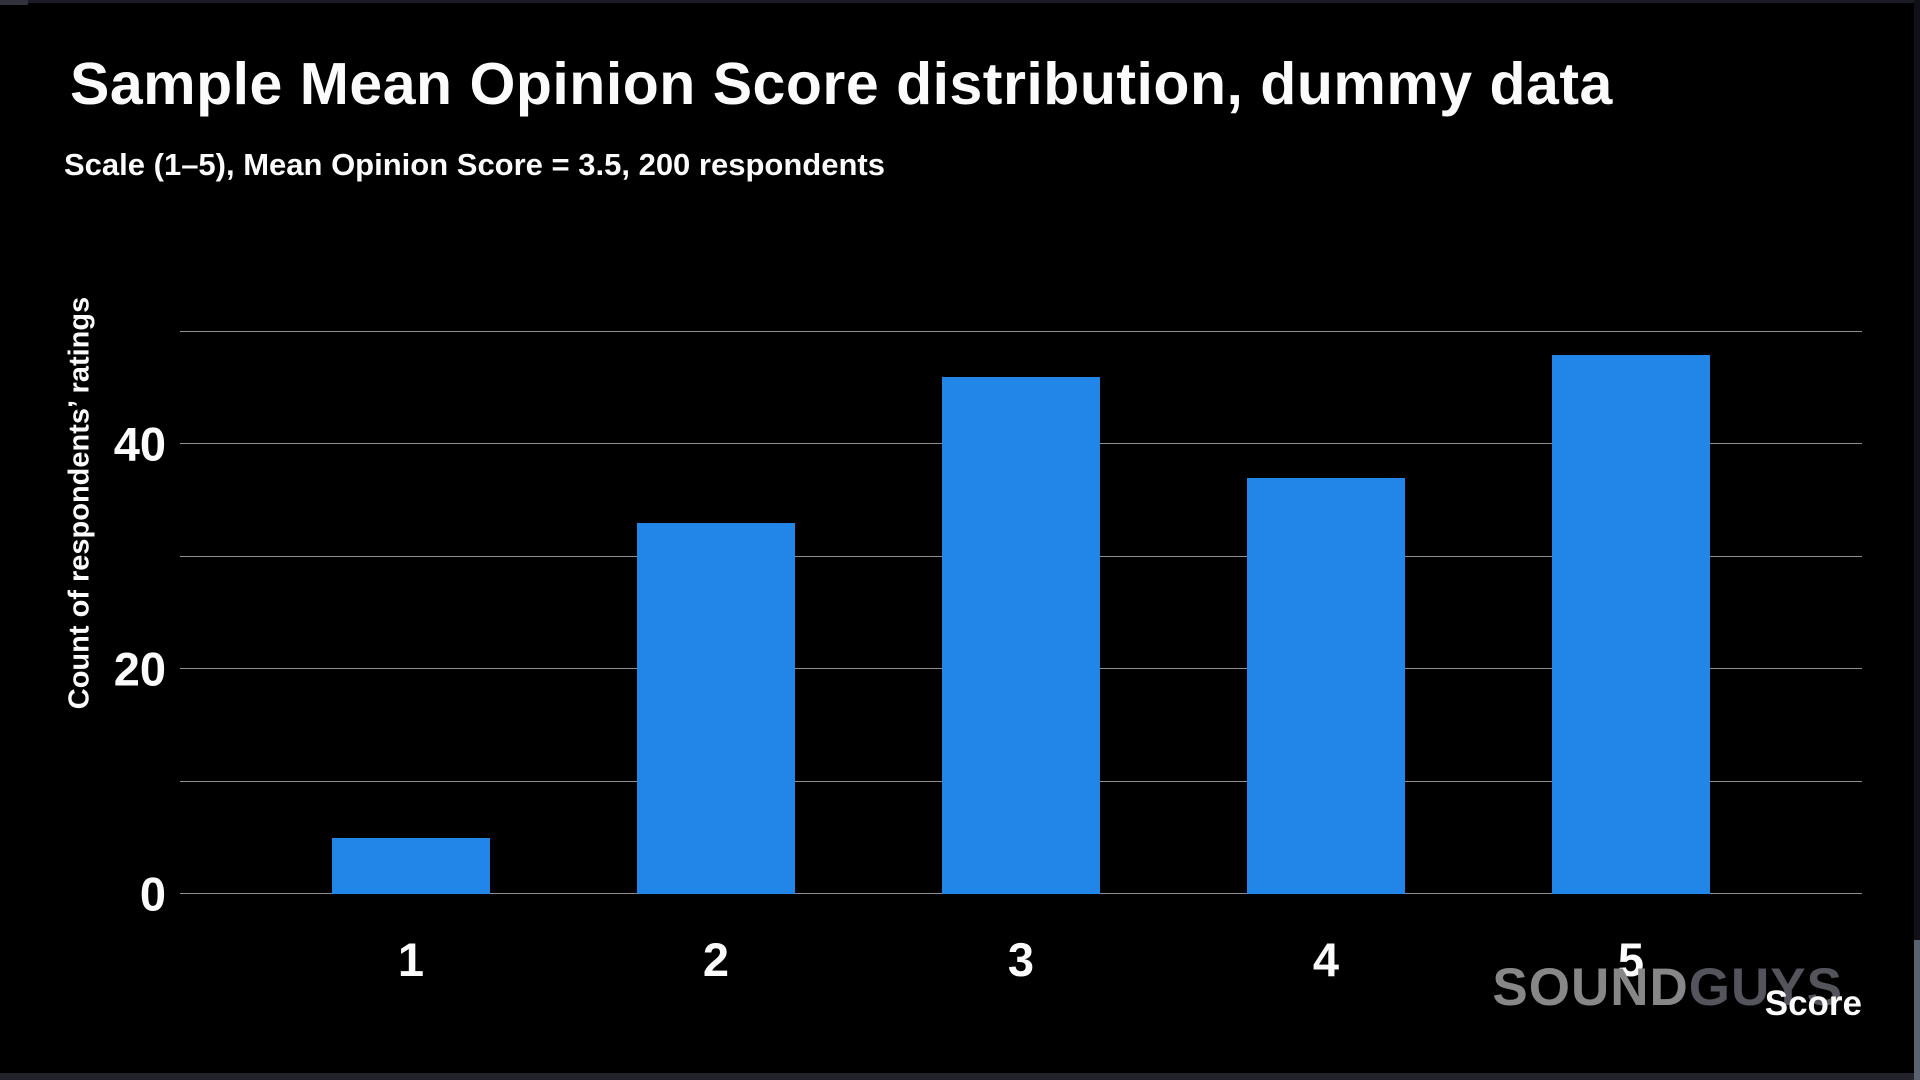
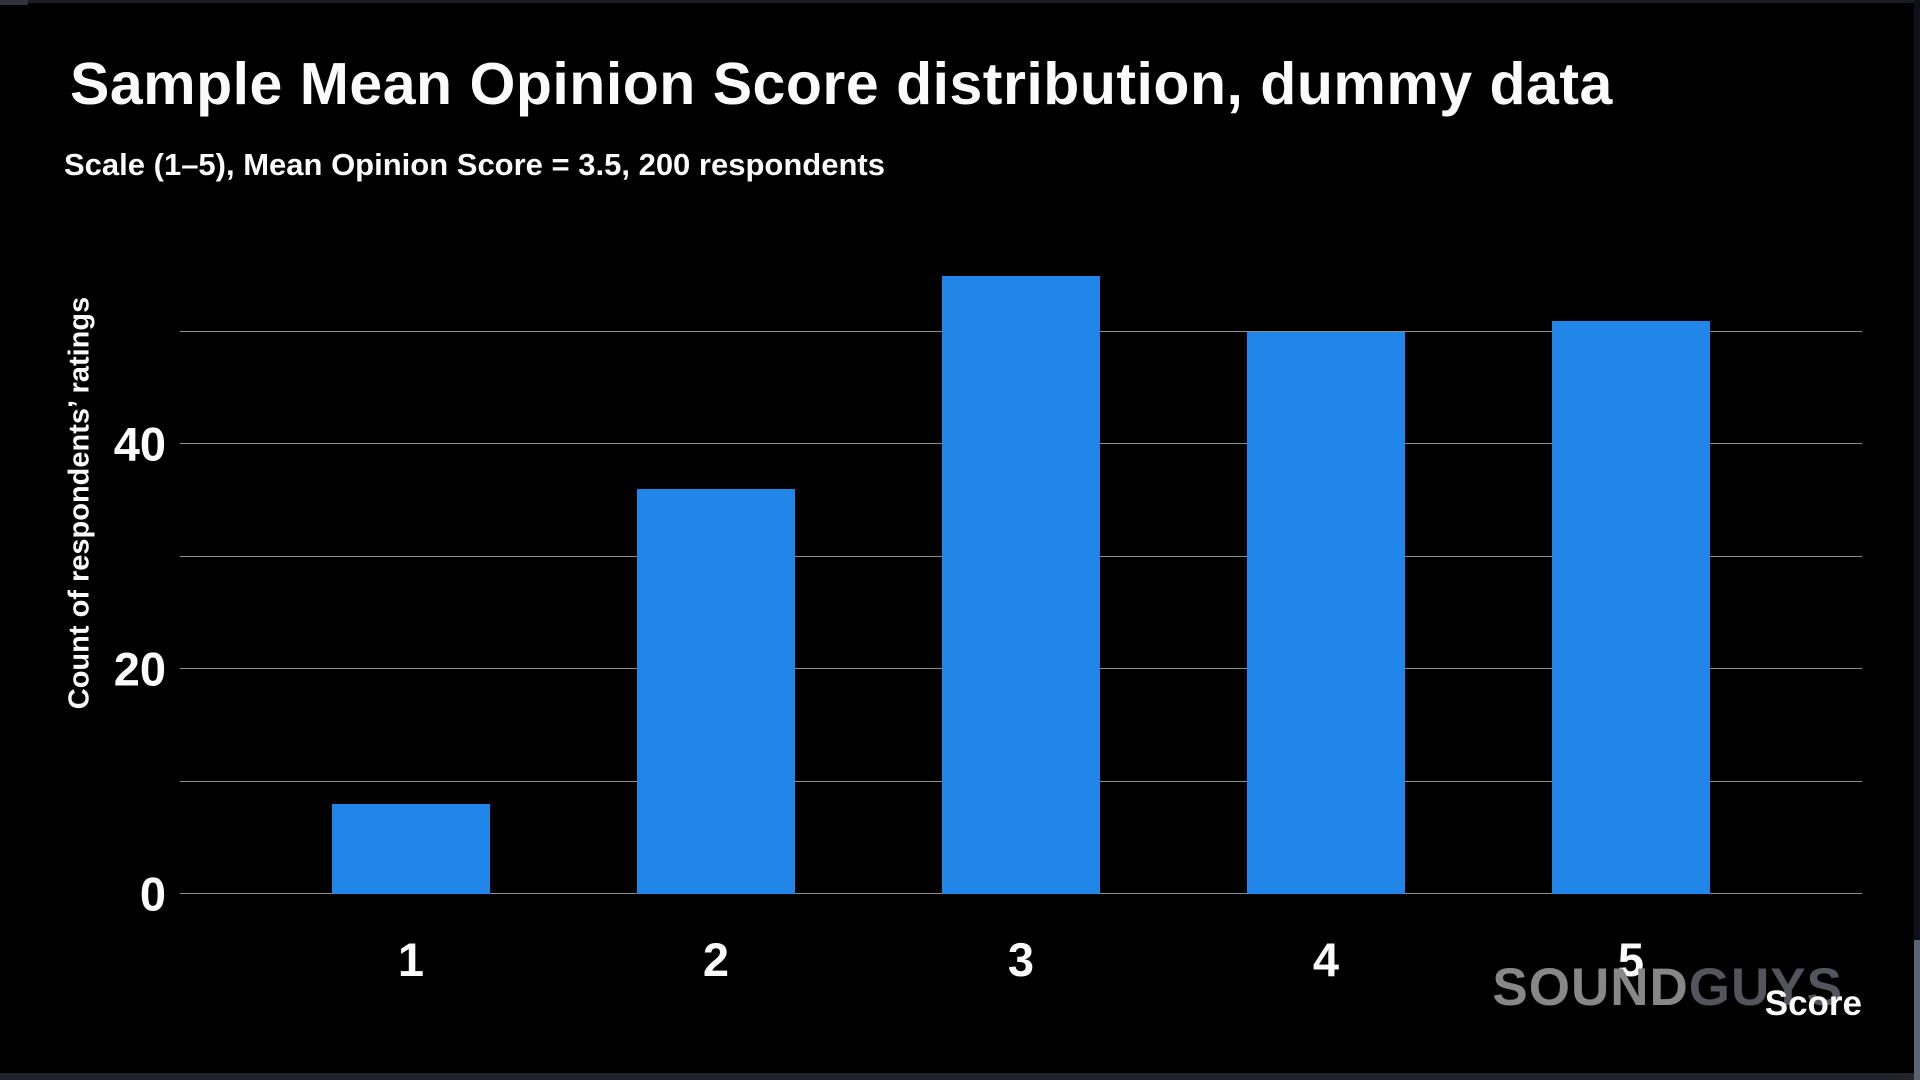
1: 5 -> 8
2: 33 -> 36
3: 46 -> 55
4: 37 -> 50
5: 48 -> 51
